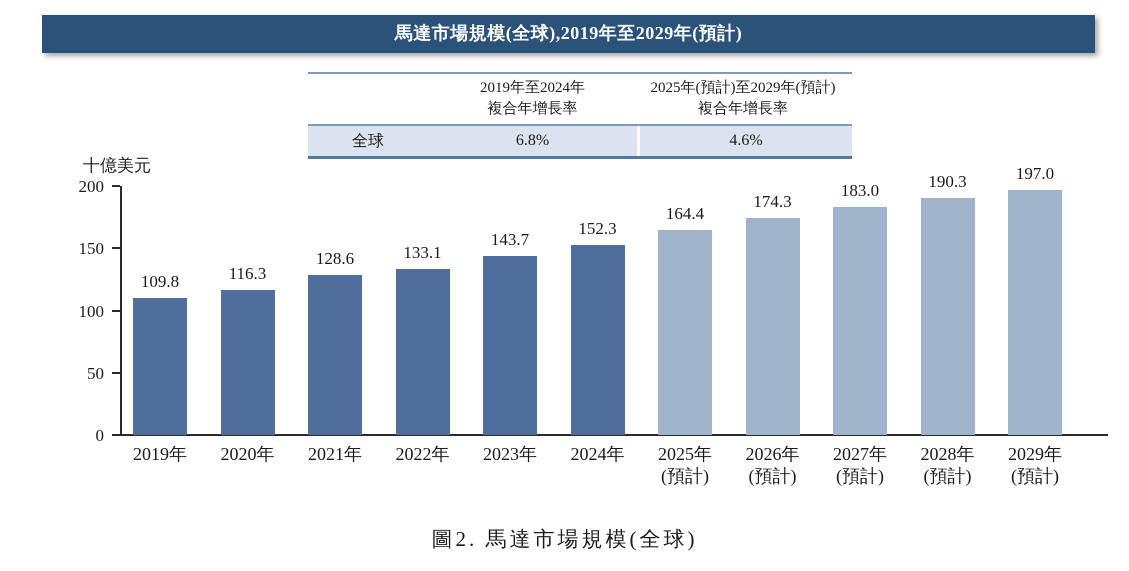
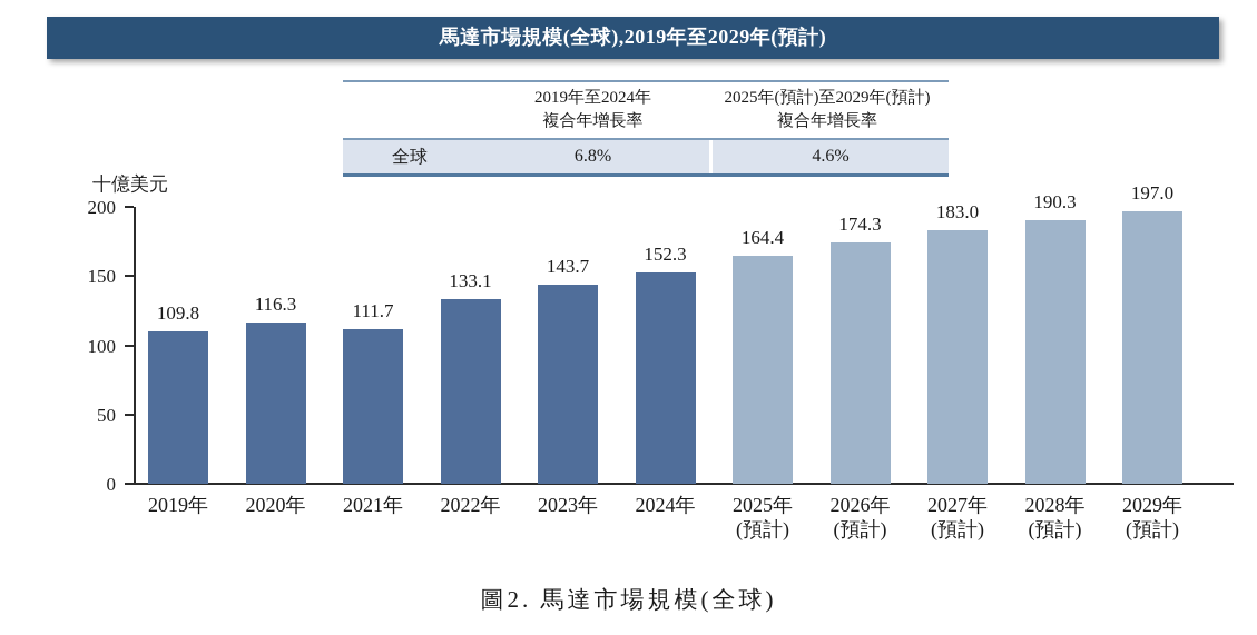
2021年: 128.6 -> 111.7
